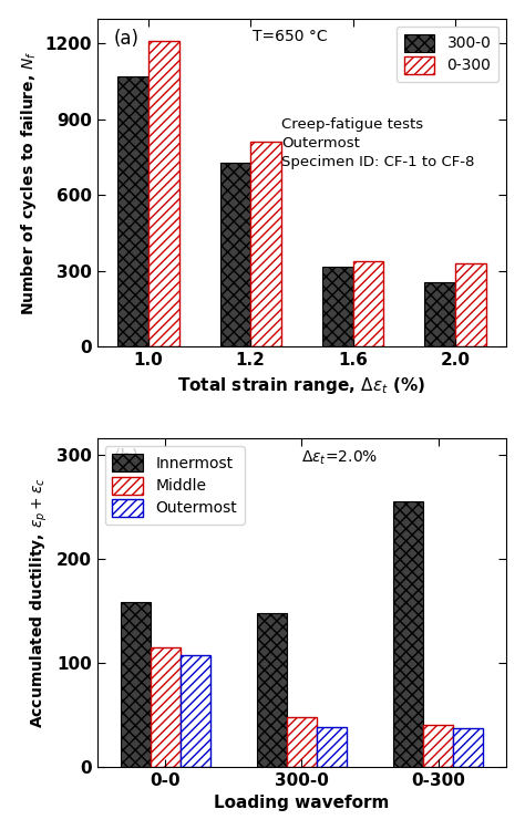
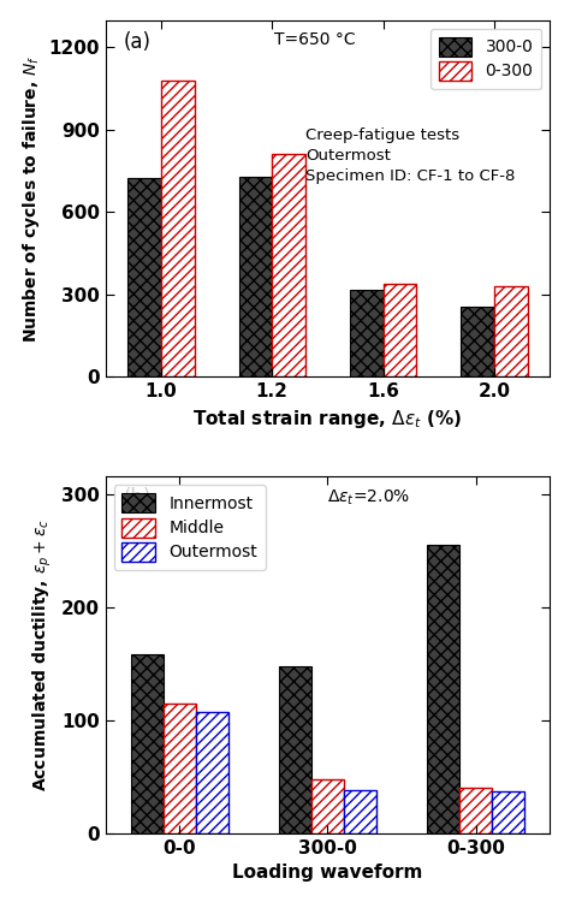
300-0/1.0: 1070 -> 725
0-300/1.0: 1210 -> 1080
